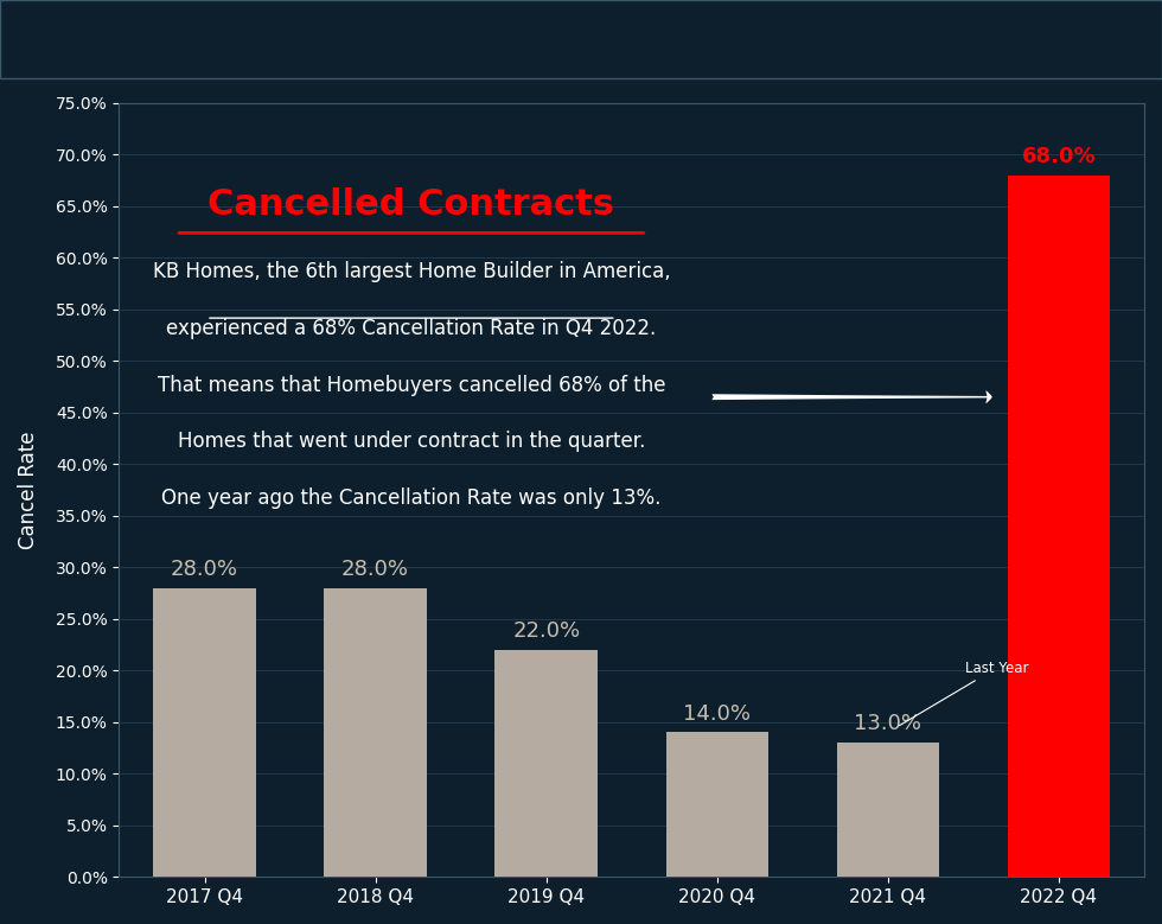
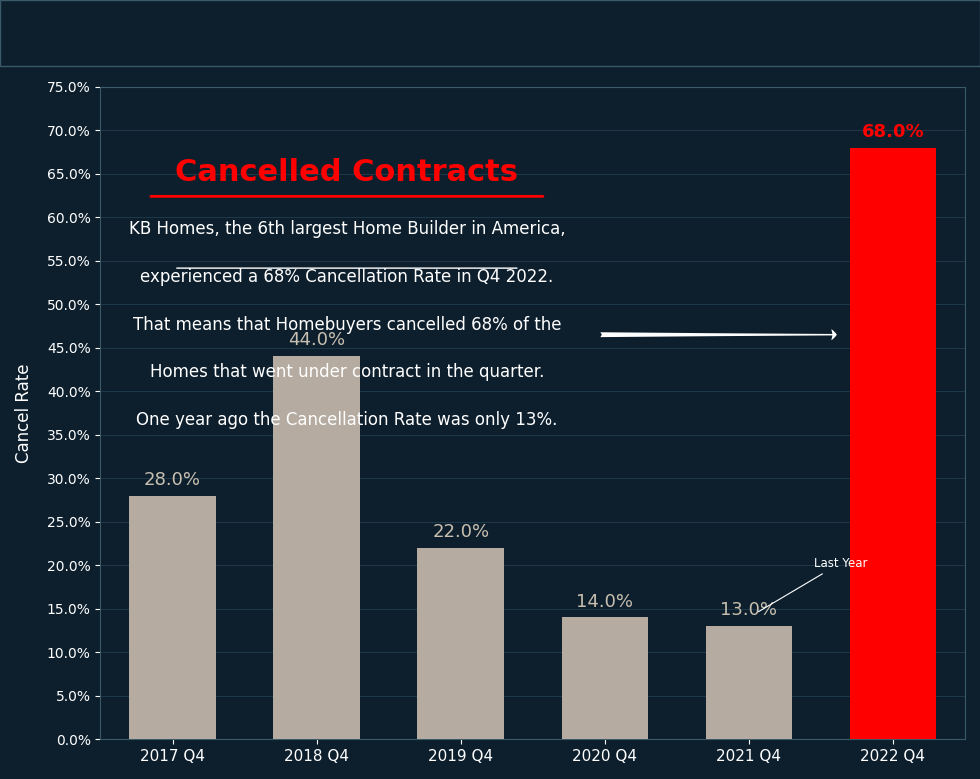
2018 Q4: 28.0% -> 44.0%
